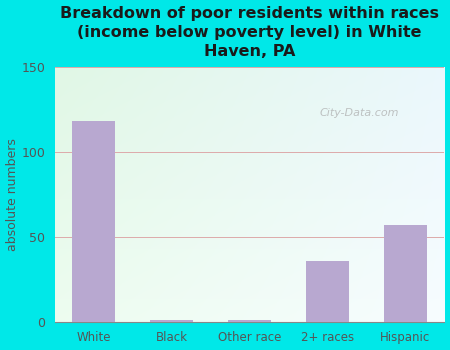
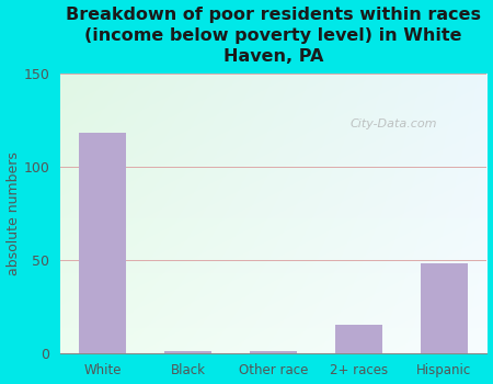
2+ races: 36 -> 15
Hispanic: 57 -> 48
